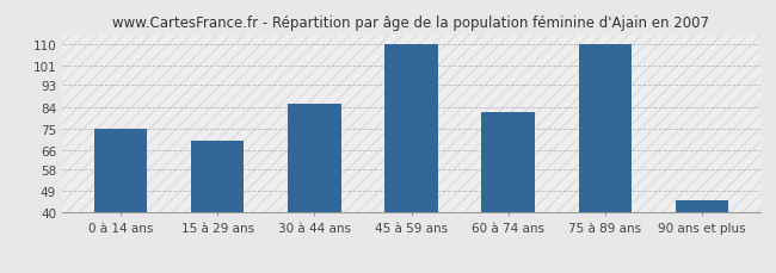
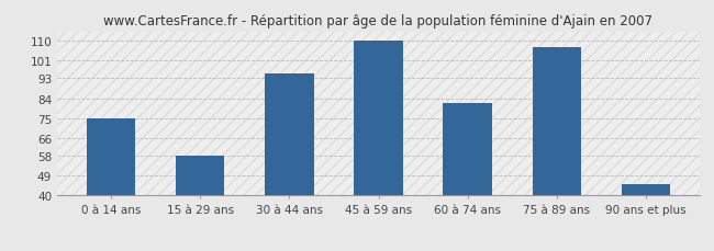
15 à 29 ans: 70 -> 58
30 à 44 ans: 85 -> 95
75 à 89 ans: 110 -> 107
